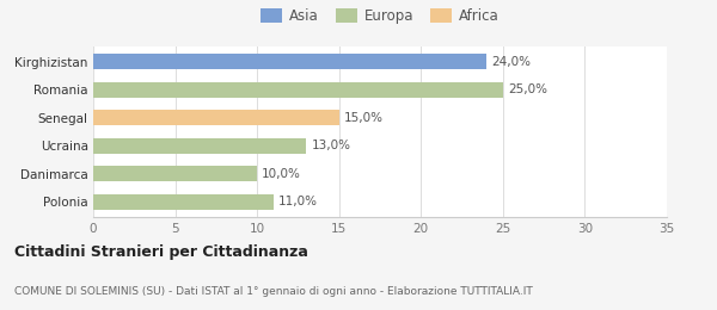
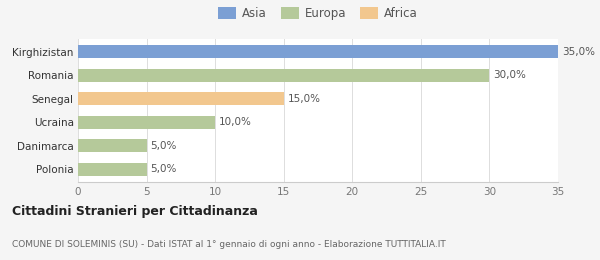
Kirghizistan: 24,0% -> 35,0%
Romania: 25,0% -> 30,0%
Ucraina: 13,0% -> 10,0%
Danimarca: 10,0% -> 5,0%
Polonia: 11,0% -> 5,0%
